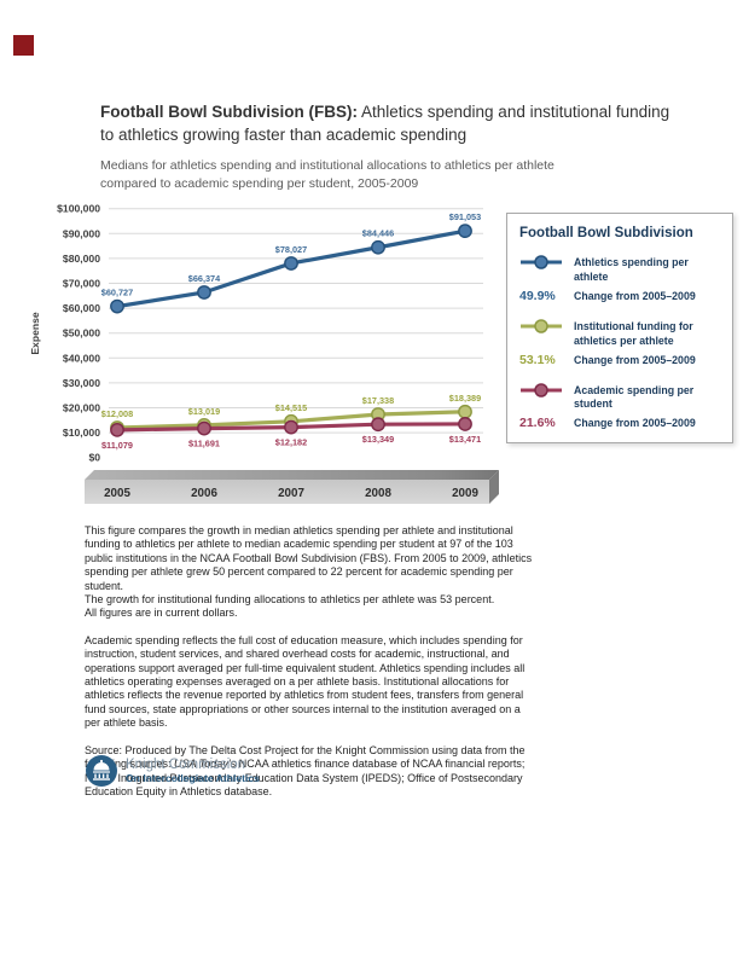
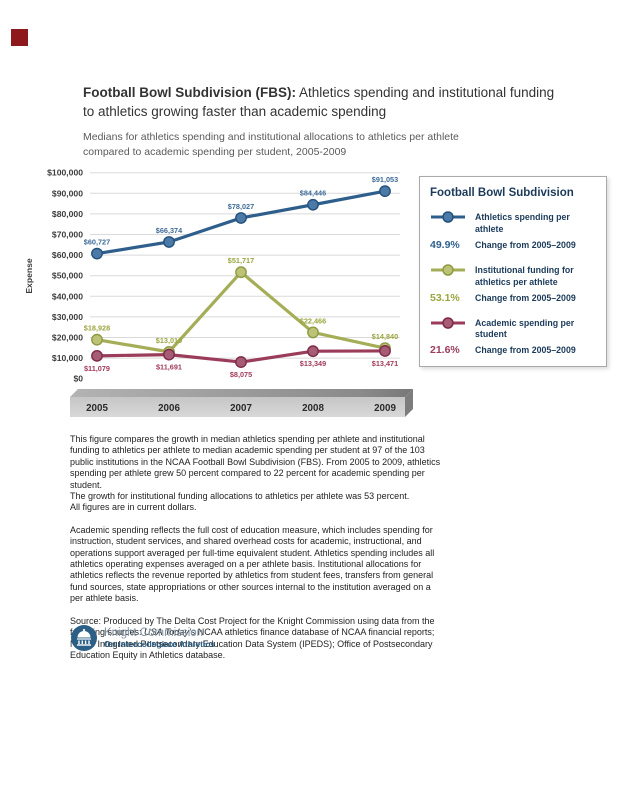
Institutional funding for athletics per athlete/2005: $12,008 -> $18,928
Institutional funding for athletics per athlete/2007: $14,515 -> $51,717
Academic spending per student/2007: $12,182 -> $8,075
Institutional funding for athletics per athlete/2008: $17,338 -> $22,466
Institutional funding for athletics per athlete/2009: $18,389 -> $14,840
